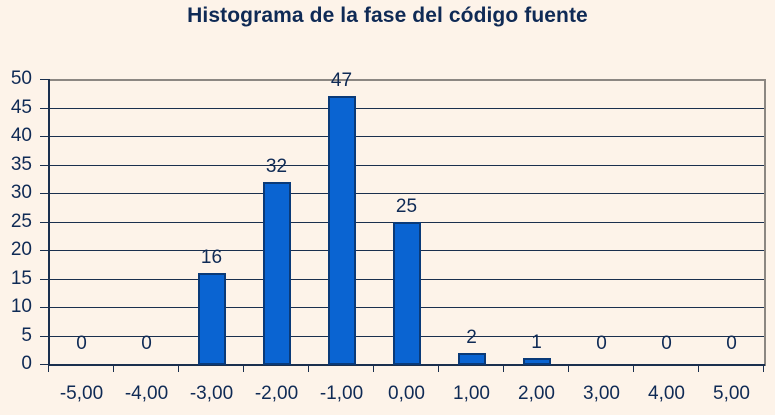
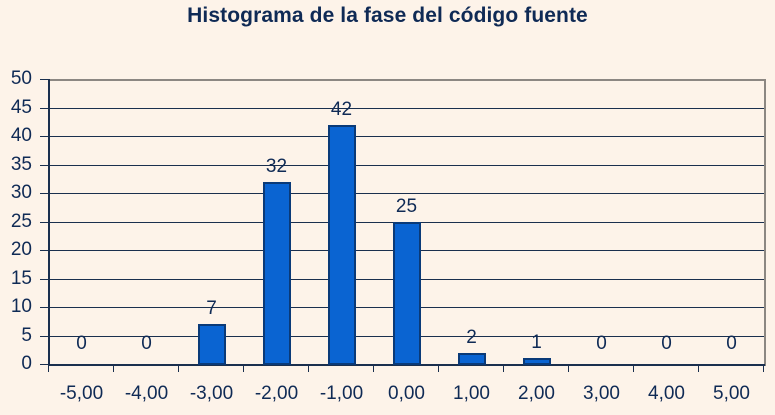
-3,00: 16 -> 7
-1,00: 47 -> 42
